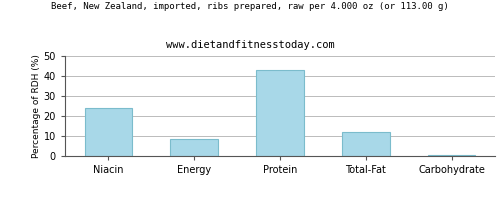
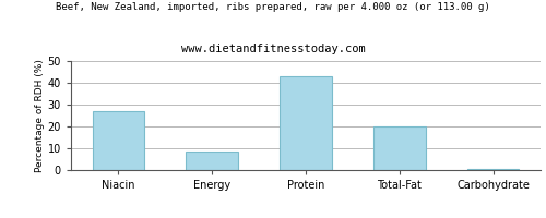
Niacin: 24.0 -> 27.0
Total-Fat: 12.0 -> 20.0
